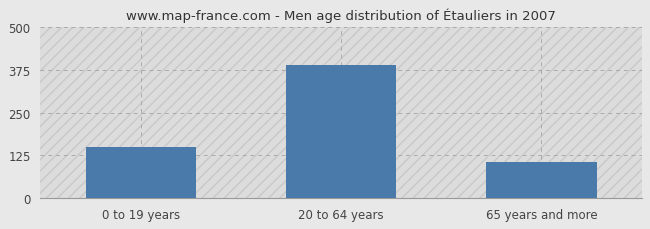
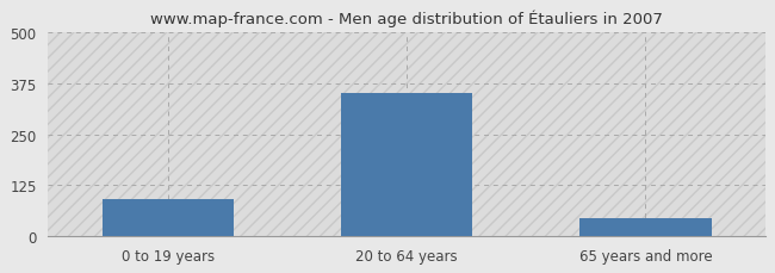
0 to 19 years: 150 -> 90
20 to 64 years: 390 -> 350
65 years and more: 105 -> 45
